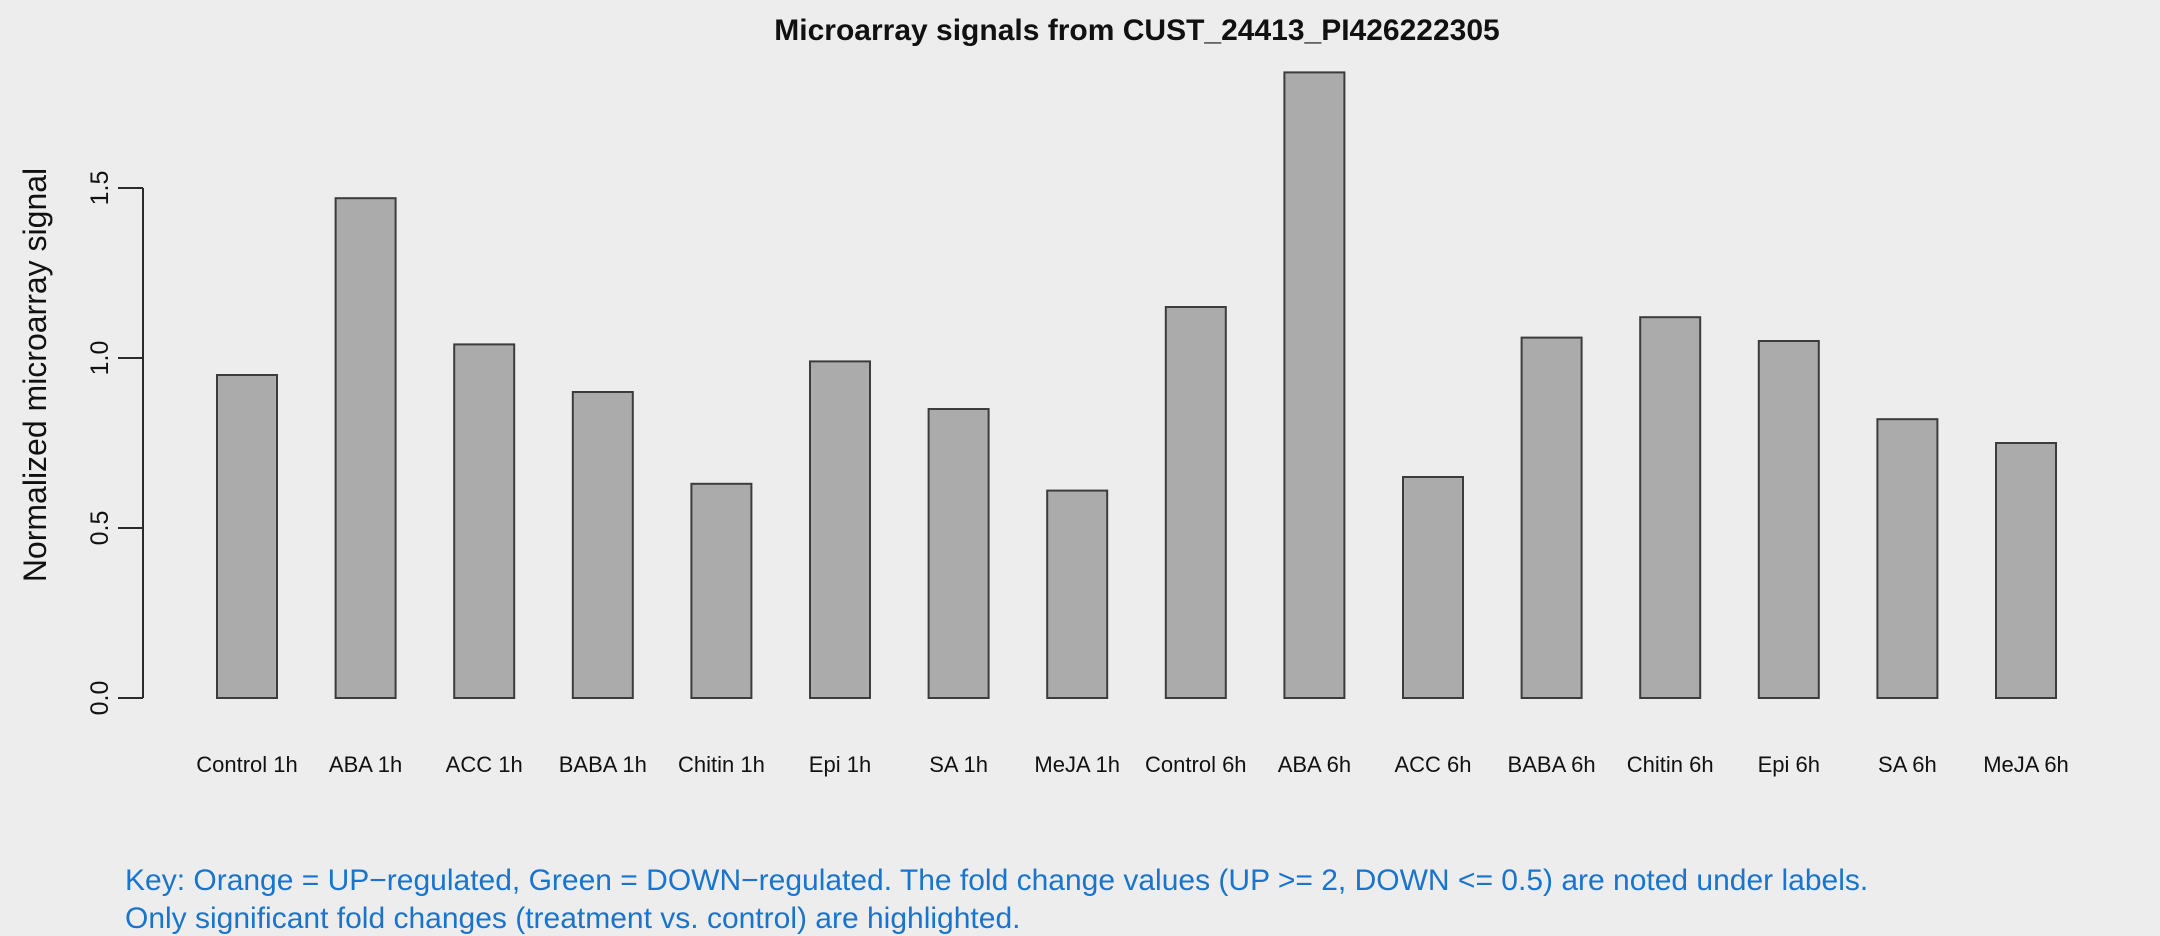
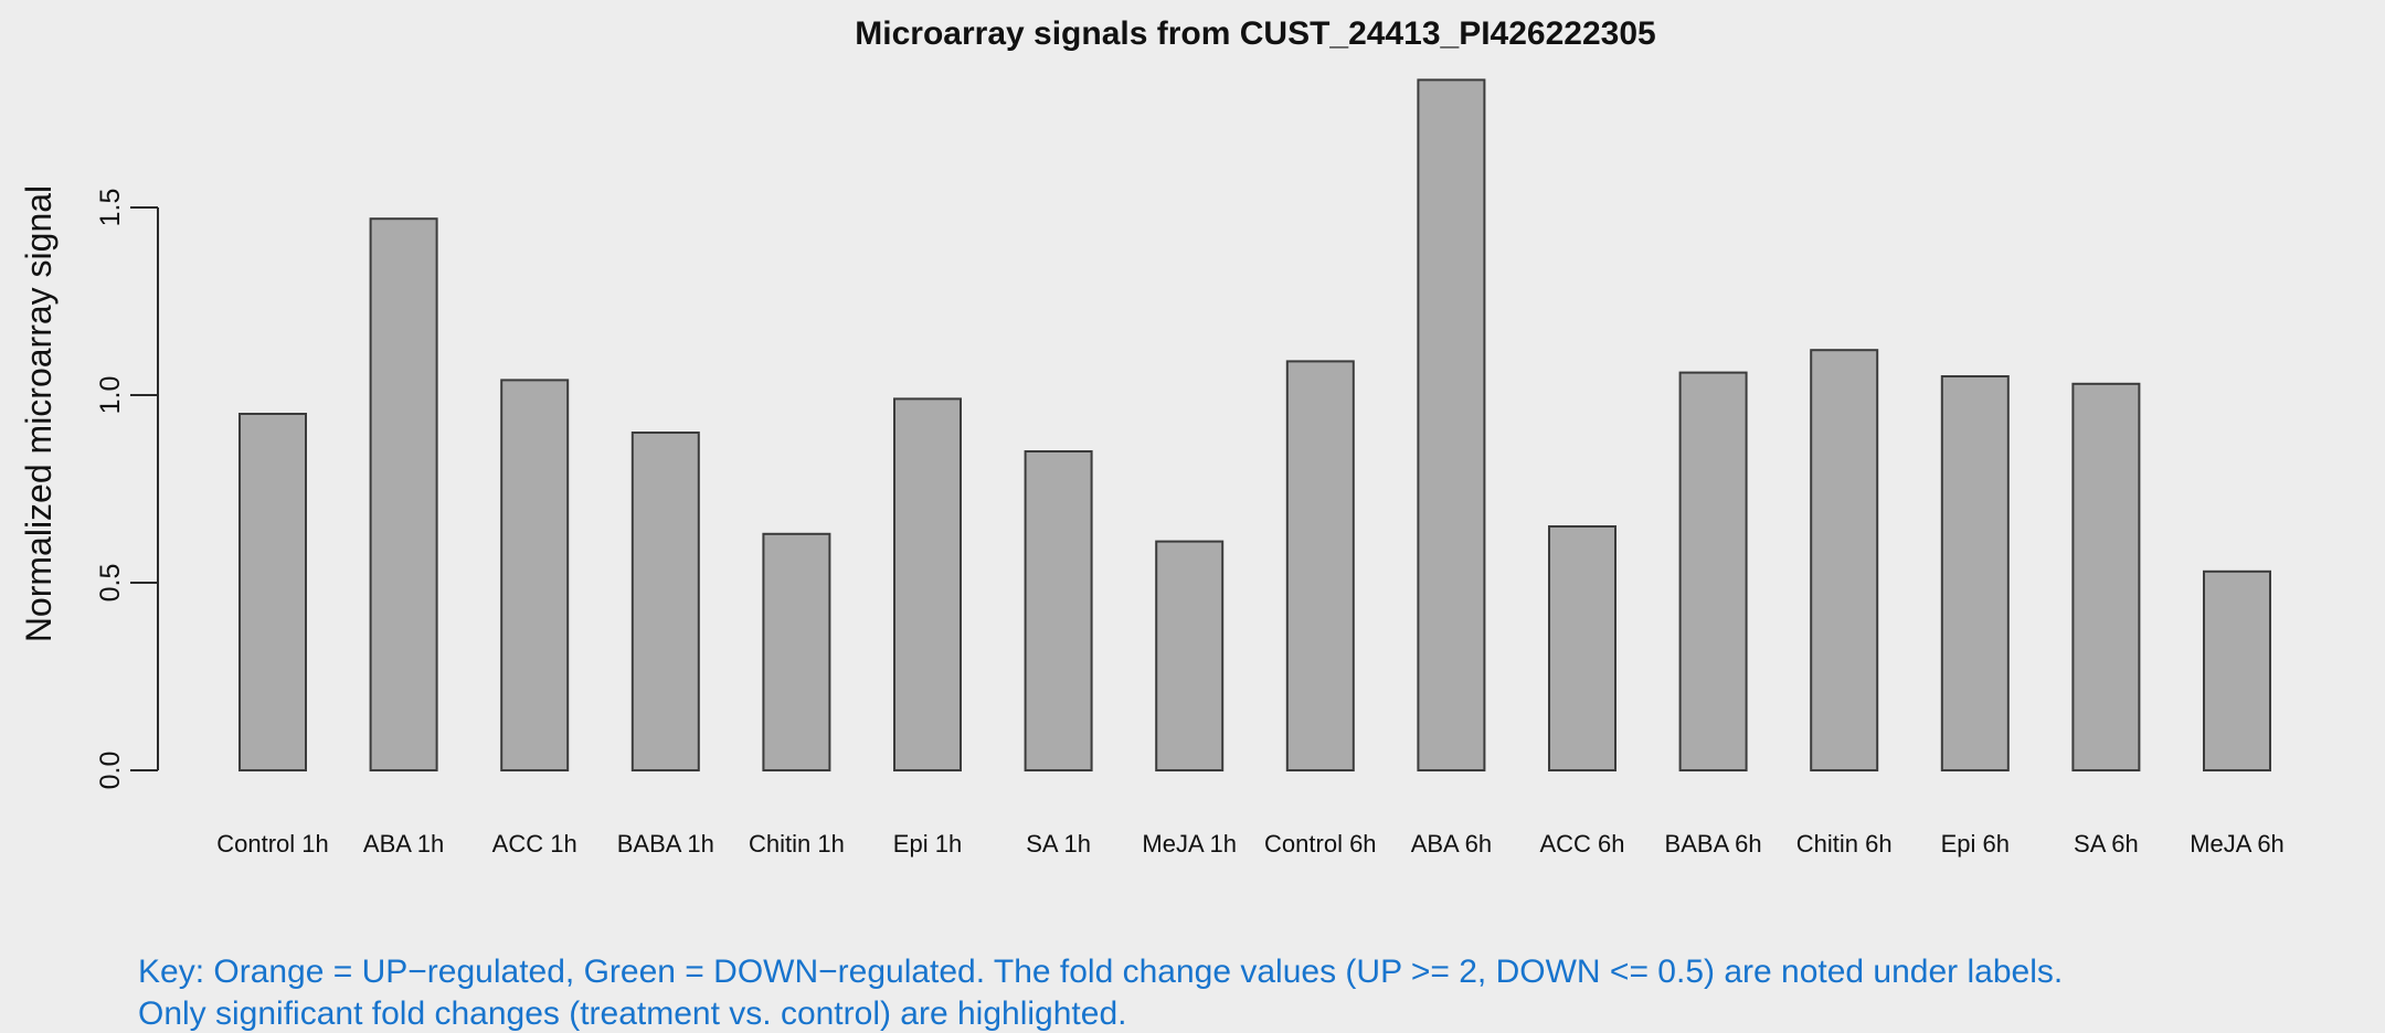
Control 6h: 1.15 -> 1.09
SA 6h: 0.82 -> 1.03
MeJA 6h: 0.75 -> 0.53
